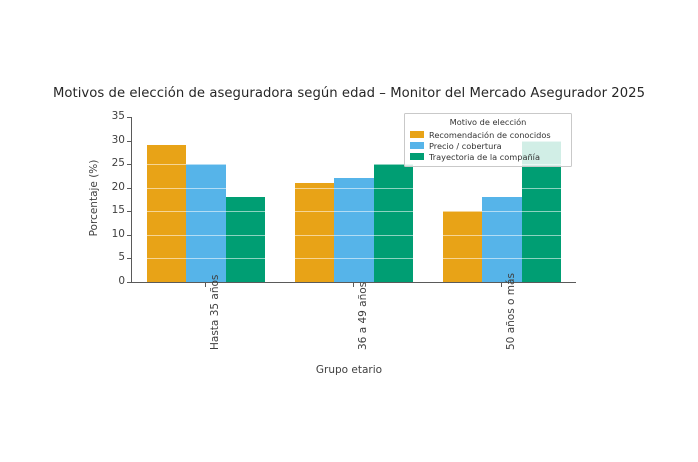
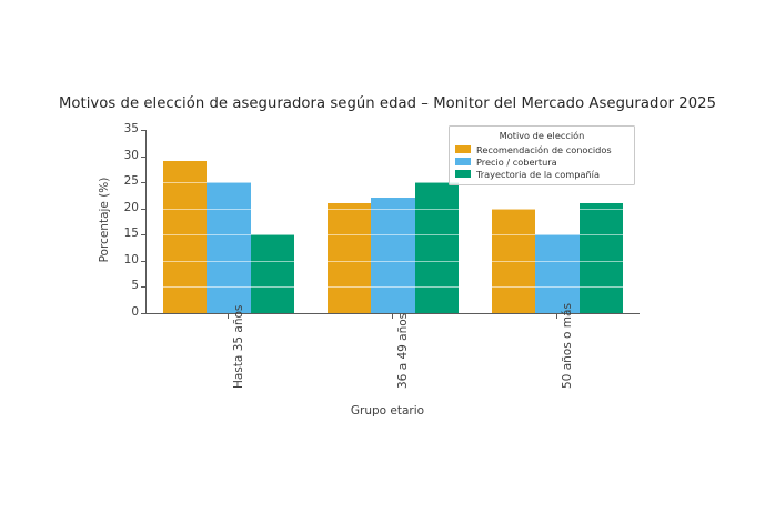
Trayectoria de la compañía/Hasta 35 años: 18 -> 15
Recomendación de conocidos/50 años o más: 15 -> 20
Precio / cobertura/50 años o más: 18 -> 15
Trayectoria de la compañía/50 años o más: 30 -> 21
